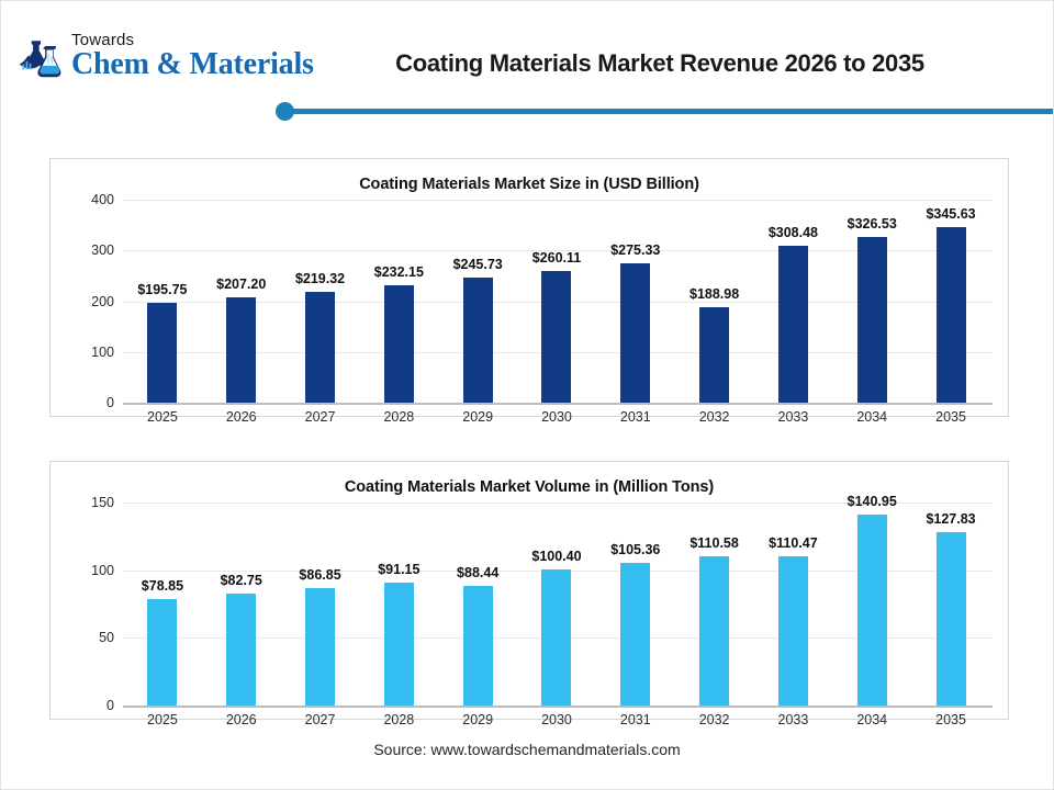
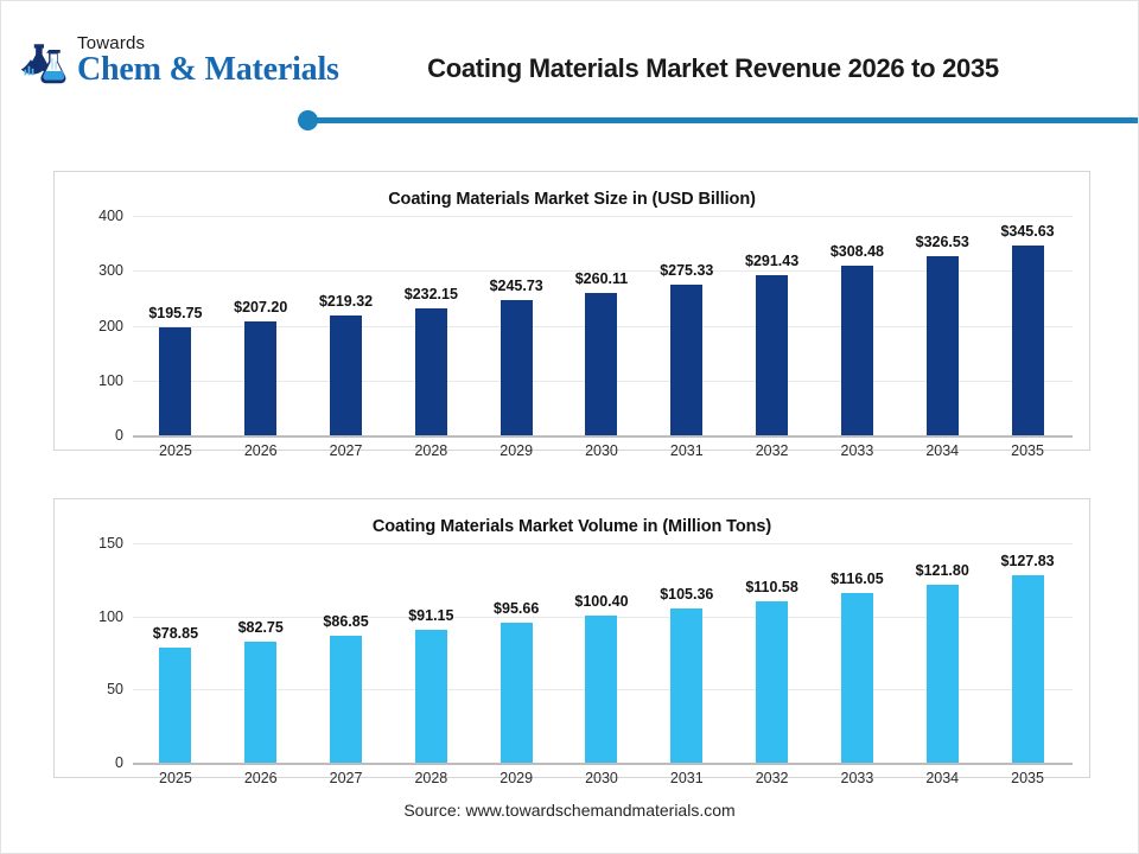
Coating Materials Market Size in (USD Billion)/2032: $188.98 -> $291.43
Coating Materials Market Volume in (Million Tons)/2029: $88.44 -> $95.66
Coating Materials Market Volume in (Million Tons)/2033: $110.47 -> $116.05
Coating Materials Market Volume in (Million Tons)/2034: $140.95 -> $121.80
